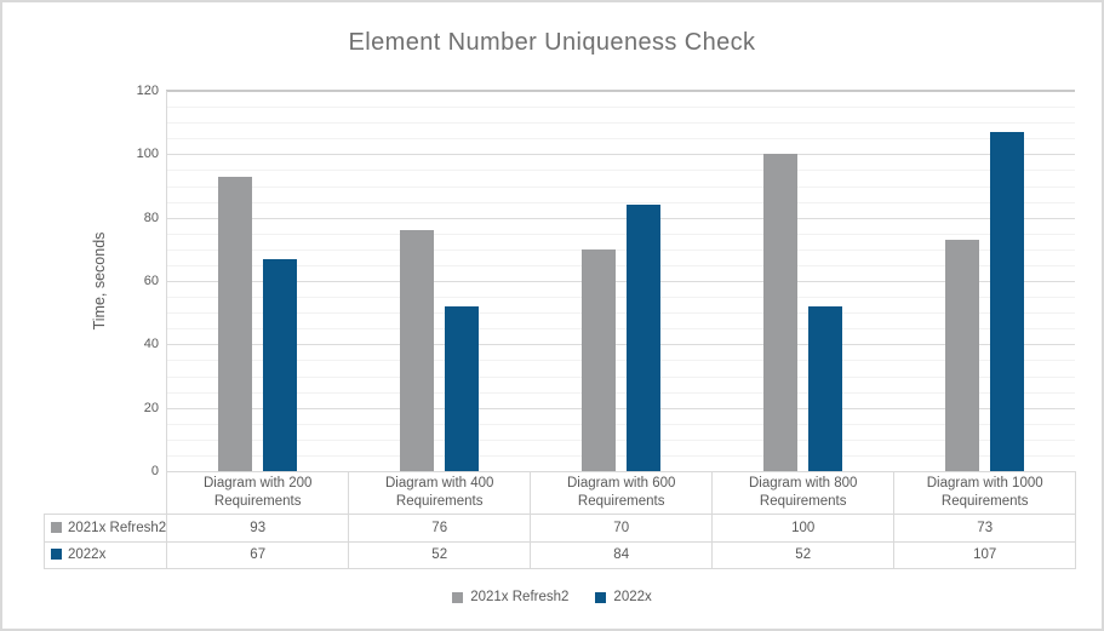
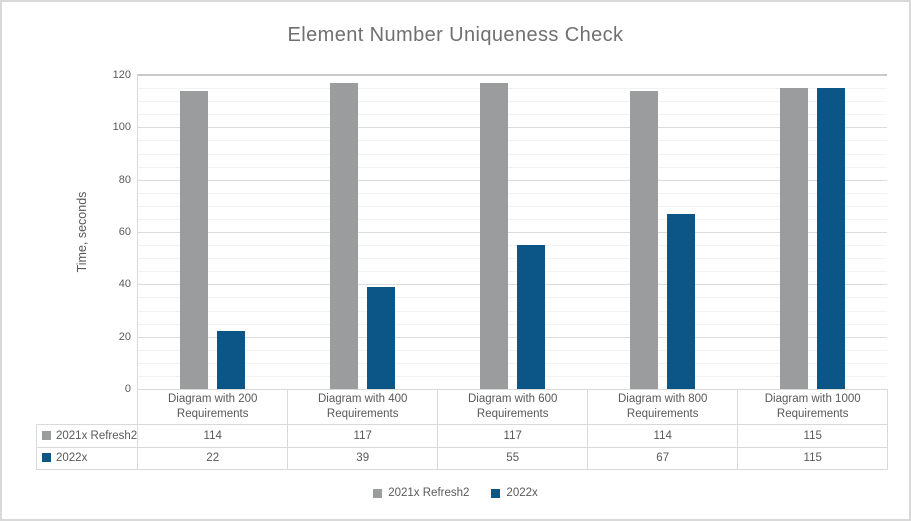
2021x Refresh2/Diagram with 200 Requirements: 93 -> 114
2022x/Diagram with 200 Requirements: 67 -> 22
2021x Refresh2/Diagram with 400 Requirements: 76 -> 117
2022x/Diagram with 400 Requirements: 52 -> 39
2021x Refresh2/Diagram with 600 Requirements: 70 -> 117
2022x/Diagram with 600 Requirements: 84 -> 55
2021x Refresh2/Diagram with 800 Requirements: 100 -> 114
2022x/Diagram with 800 Requirements: 52 -> 67
2021x Refresh2/Diagram with 1000 Requirements: 73 -> 115
2022x/Diagram with 1000 Requirements: 107 -> 115
